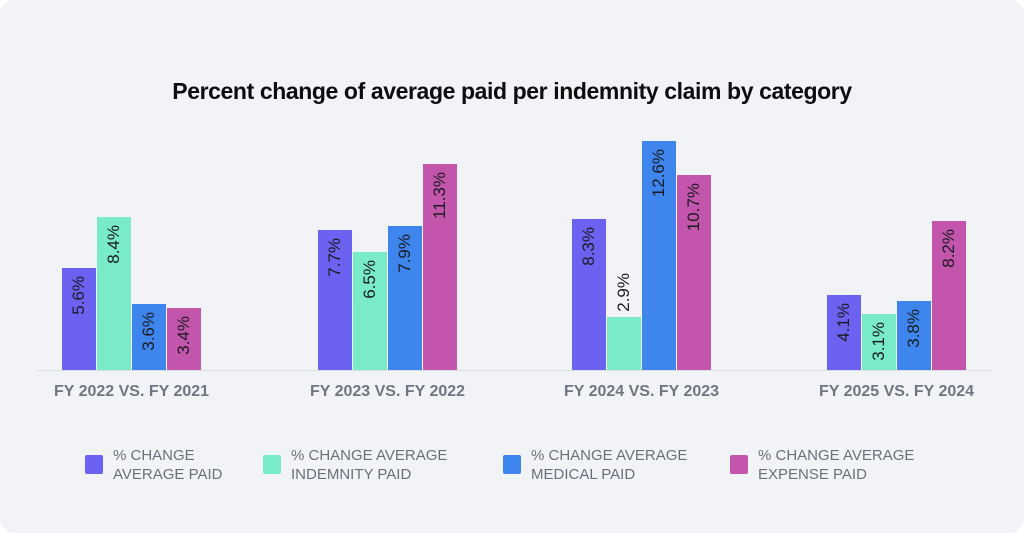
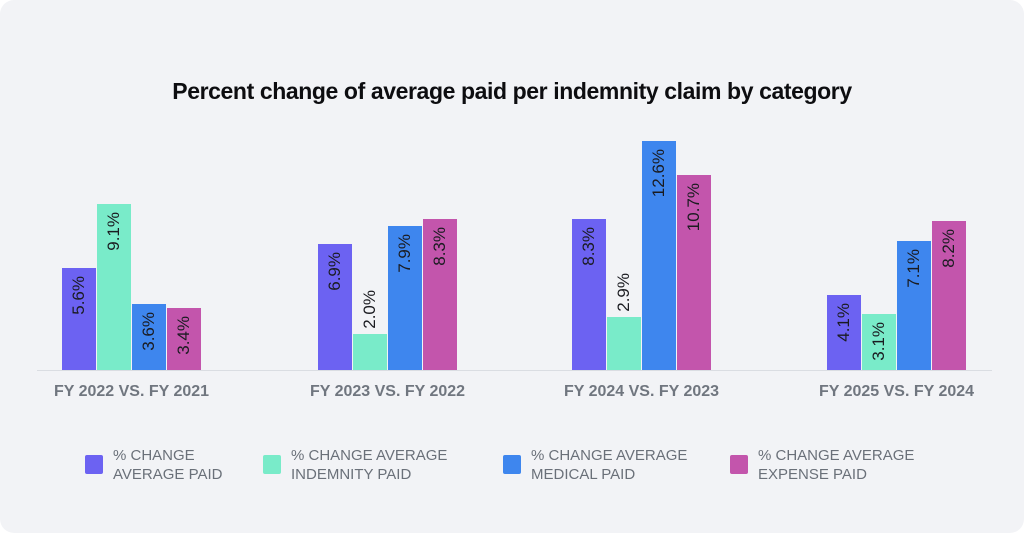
% CHANGE AVERAGE INDEMNITY PAID/FY 2022 VS. FY 2021: 8.4% -> 9.1%
% CHANGE AVERAGE PAID/FY 2023 VS. FY 2022: 7.7% -> 6.9%
% CHANGE AVERAGE INDEMNITY PAID/FY 2023 VS. FY 2022: 6.5% -> 2.0%
% CHANGE AVERAGE EXPENSE PAID/FY 2023 VS. FY 2022: 11.3% -> 8.3%
% CHANGE AVERAGE MEDICAL PAID/FY 2025 VS. FY 2024: 3.8% -> 7.1%
